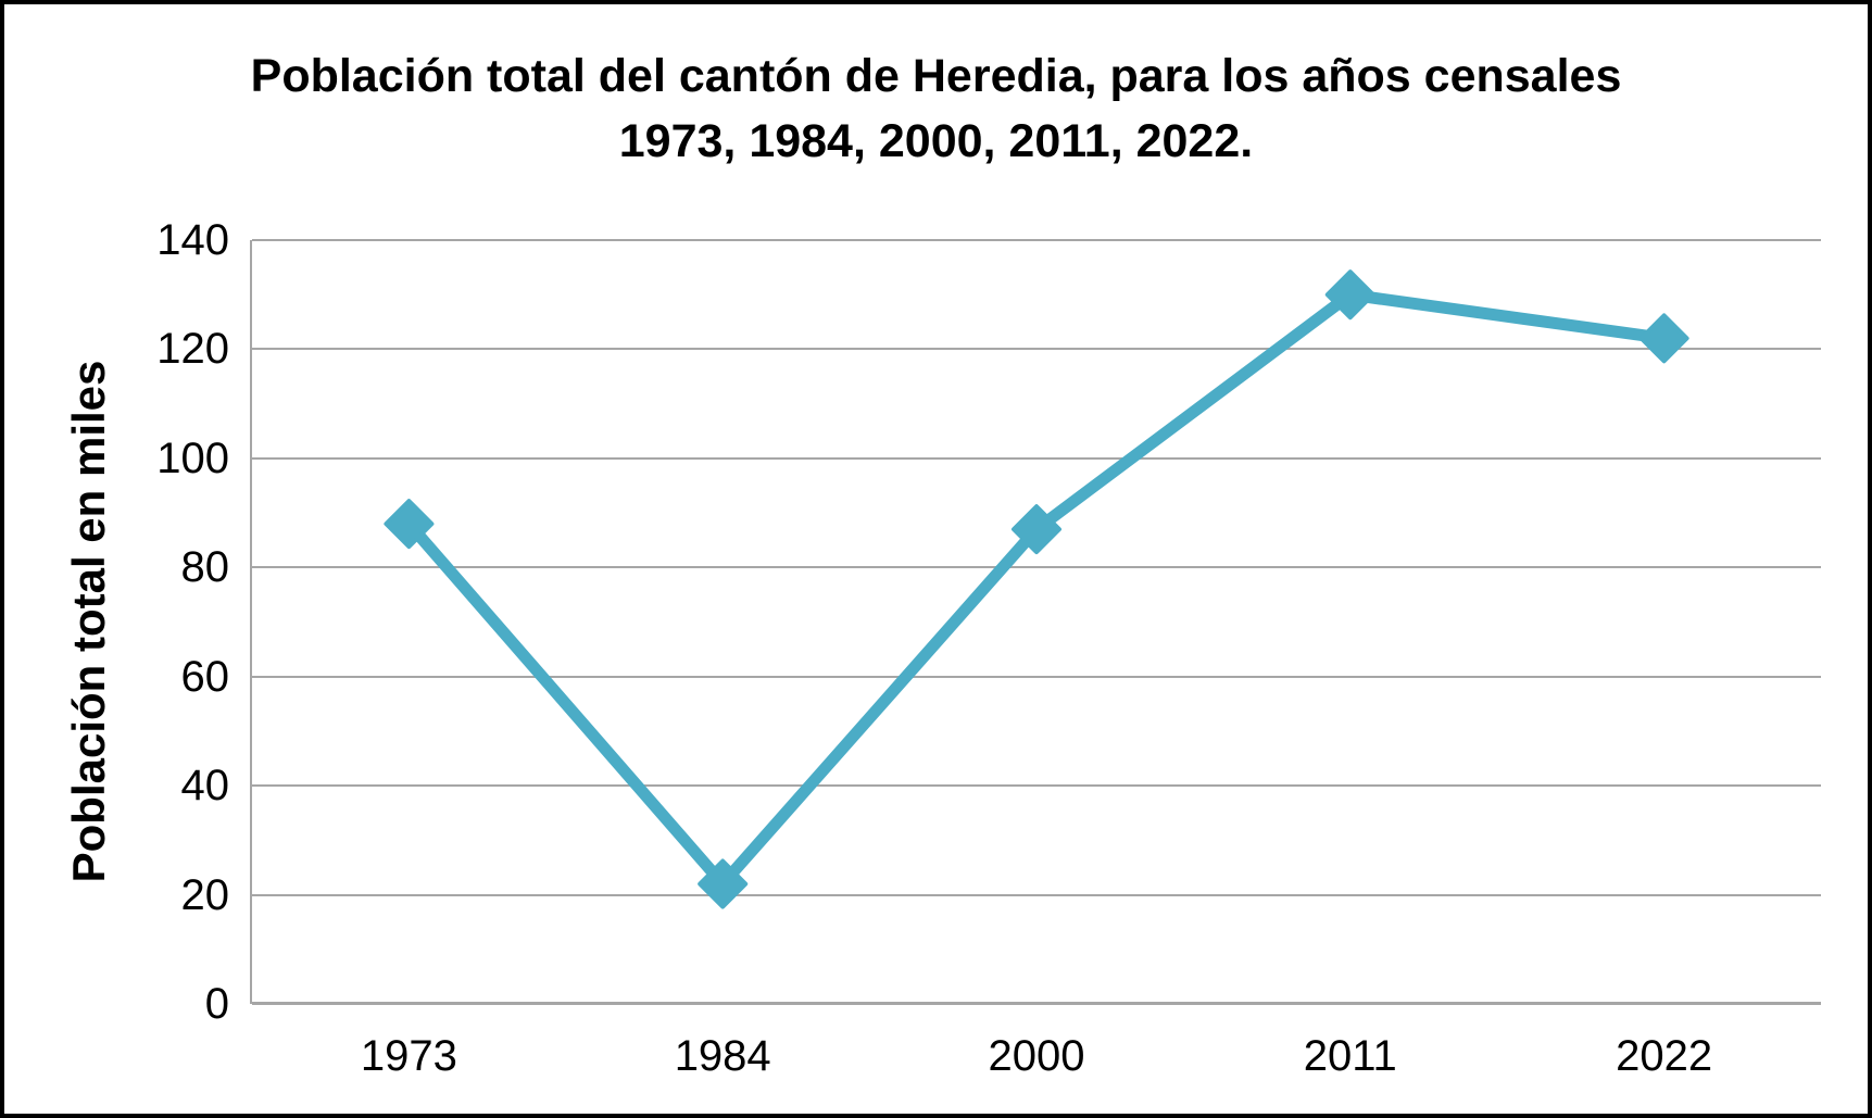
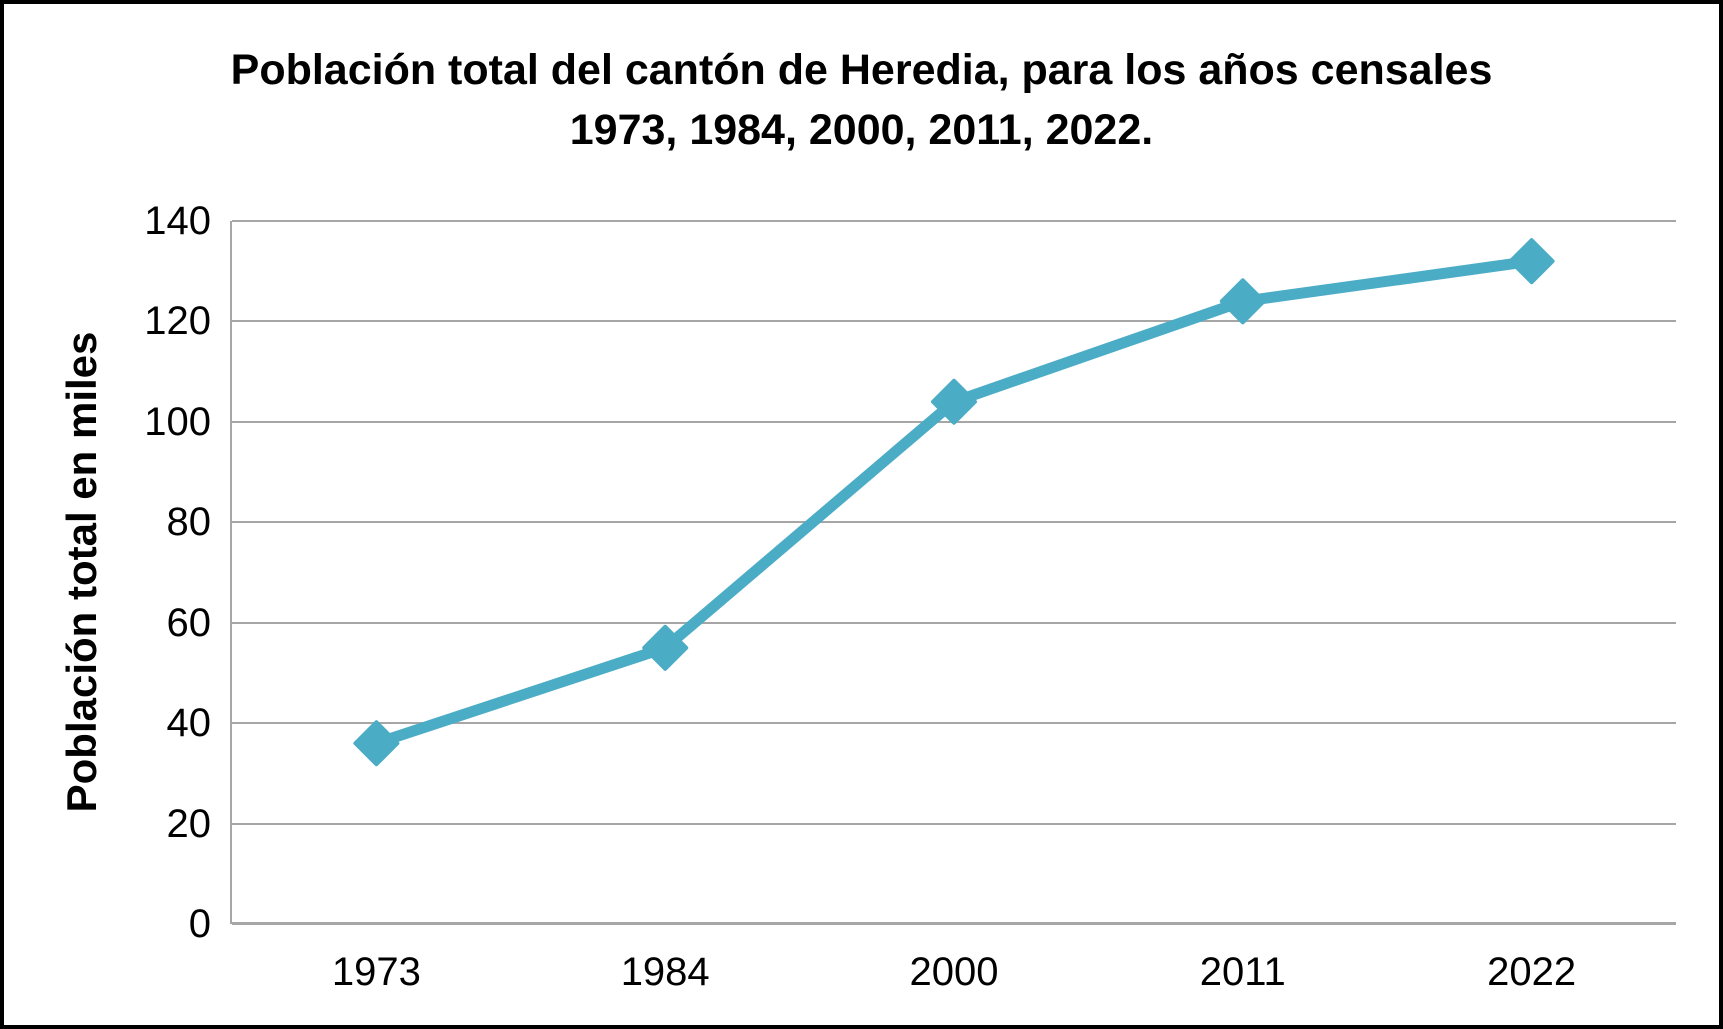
1973: 88 -> 36
1984: 22 -> 55
2000: 87 -> 104
2011: 130 -> 124
2022: 122 -> 132
